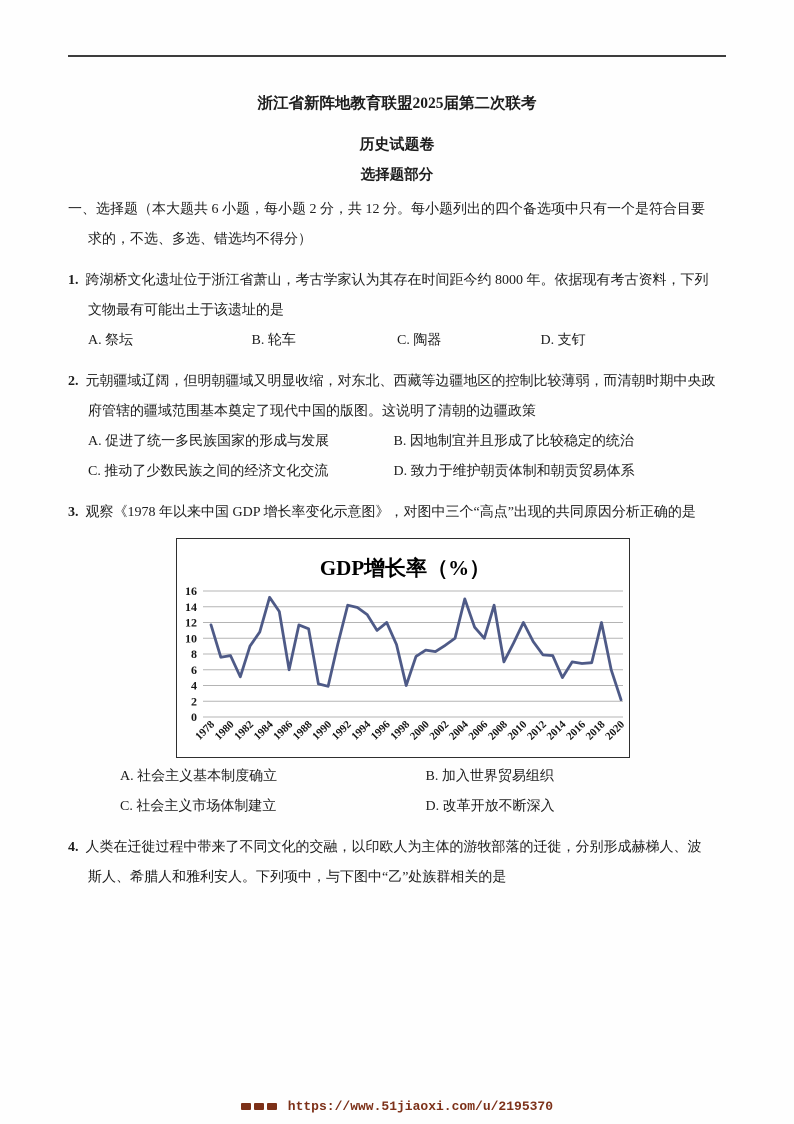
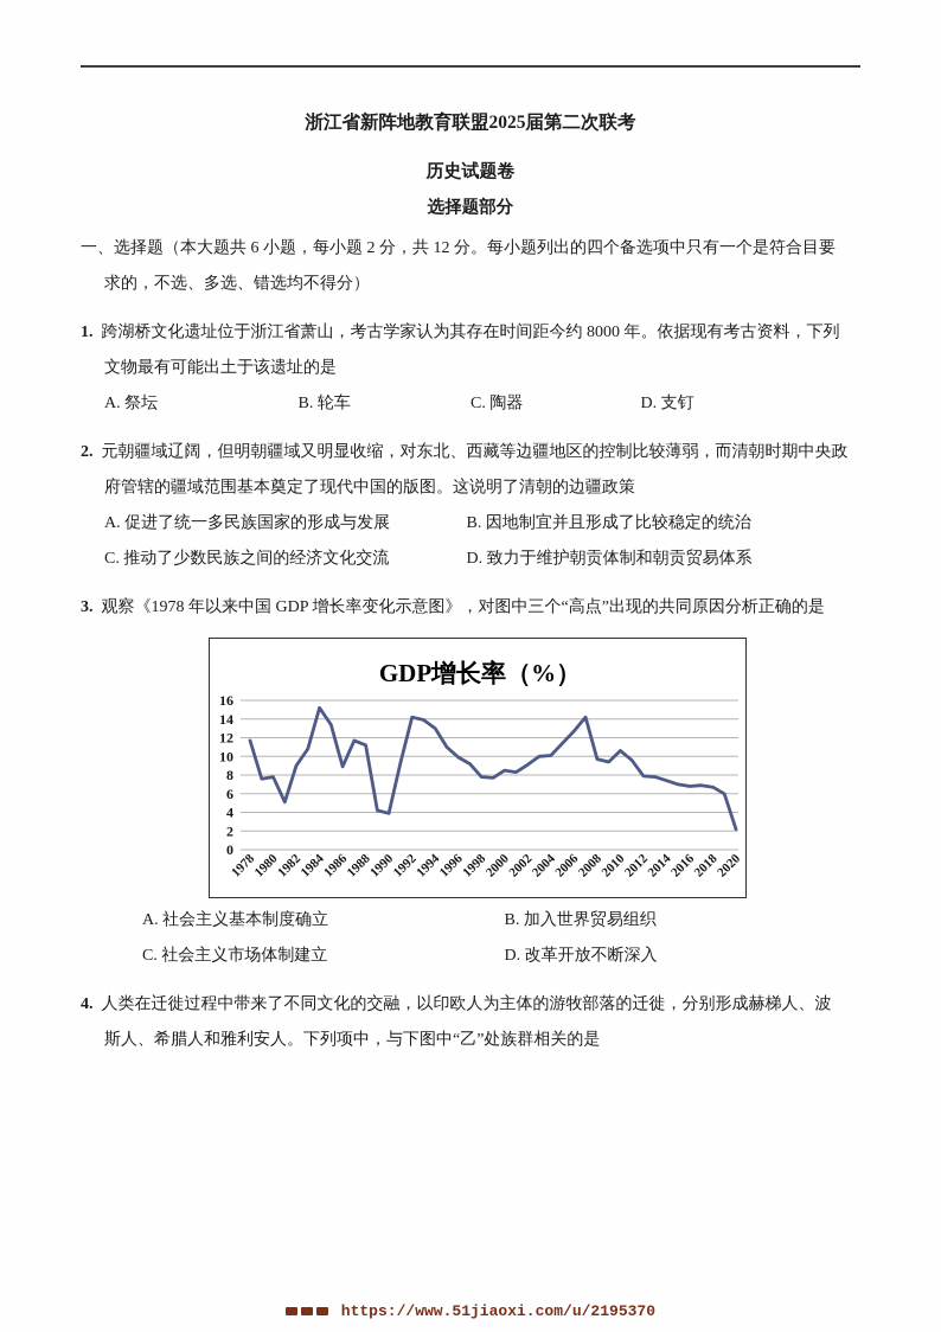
1986: 6 -> 9
1996: 12 -> 10
1998: 4 -> 8
2004: 15 -> 10
2006: 10 -> 13
2008: 7 -> 10
2010: 12 -> 11
2014: 5 -> 7
2018: 12 -> 7
